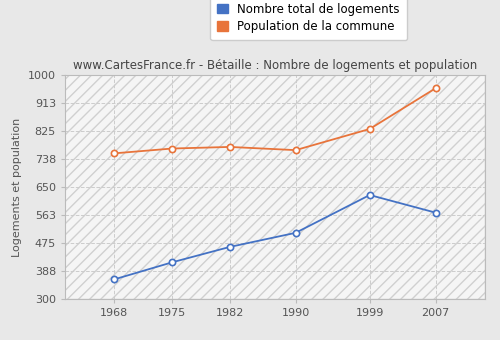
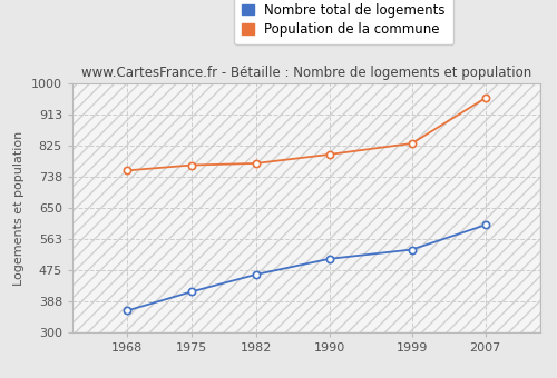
Population de la commune/1990: 765 -> 800
Nombre total de logements/1999: 625 -> 533
Nombre total de logements/2007: 570 -> 602
